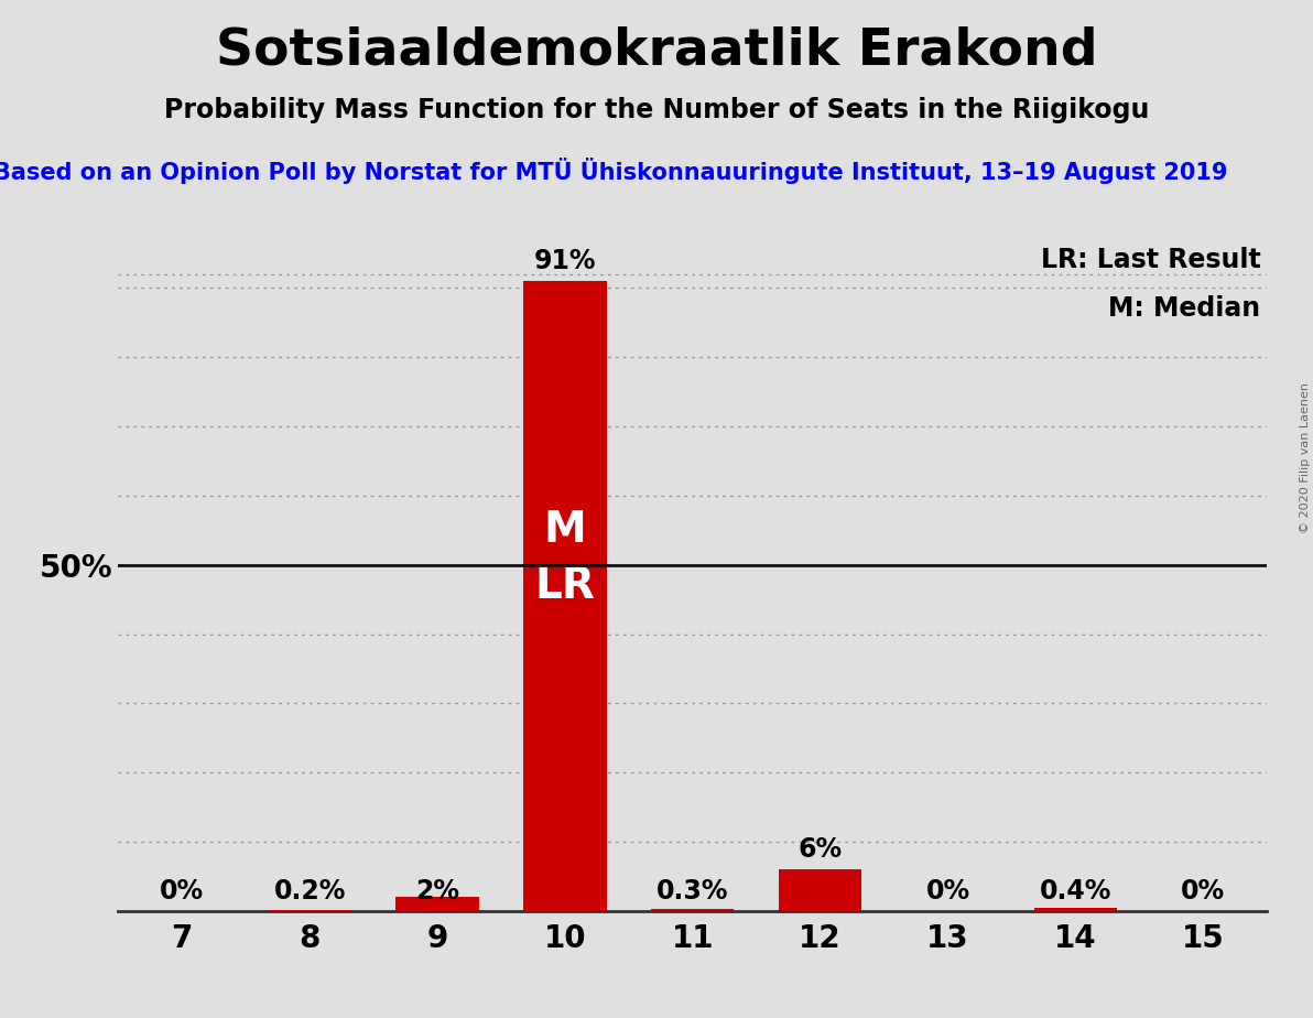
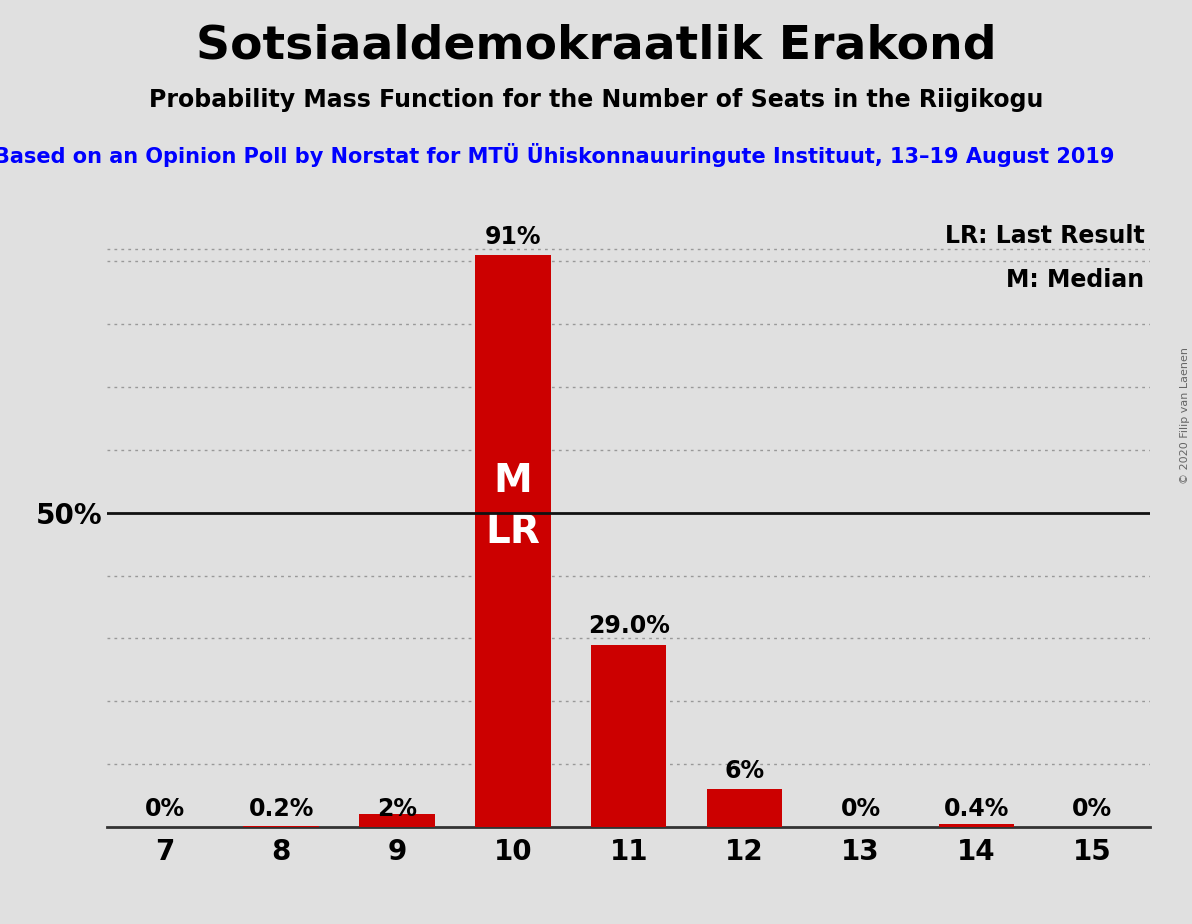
11: 0.3% -> 29.0%
